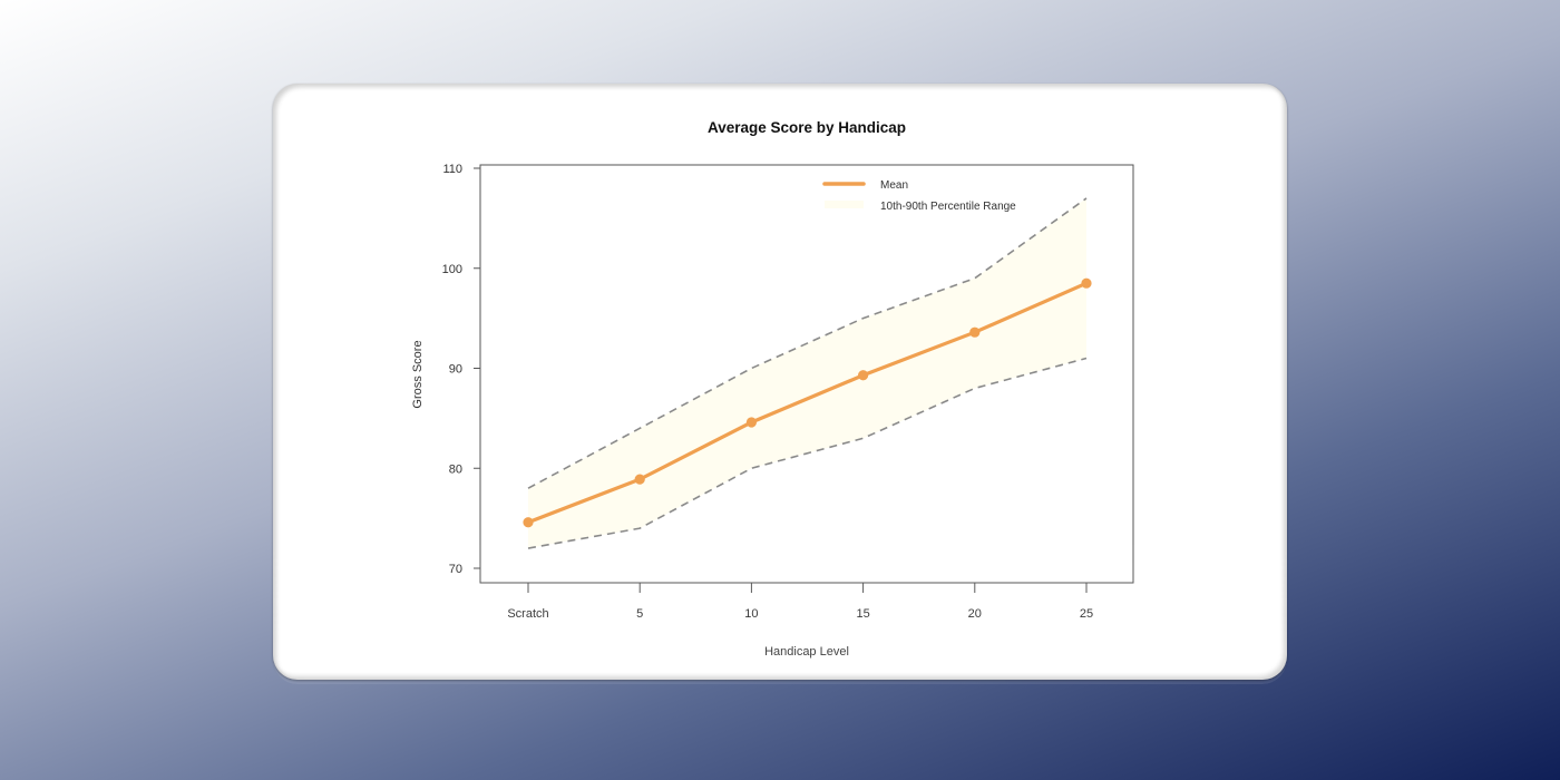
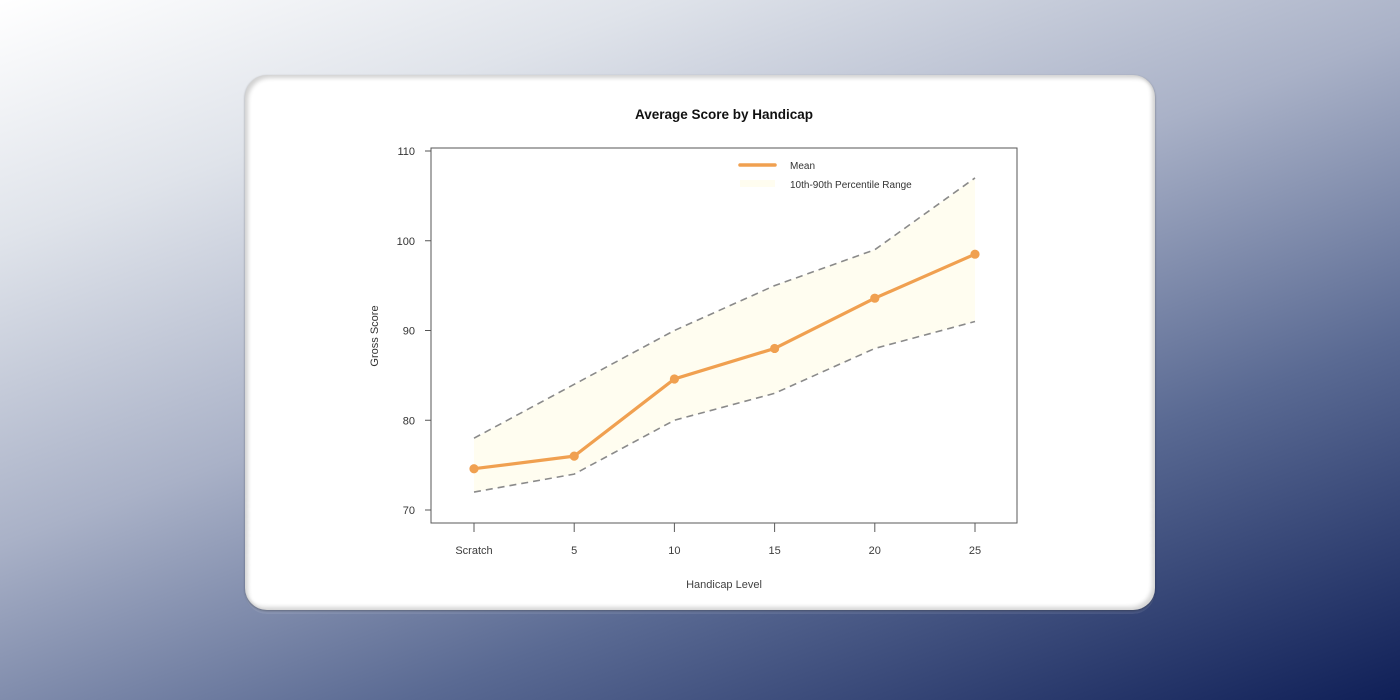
Mean/5: 79 -> 76
Mean/15: 89 -> 88
